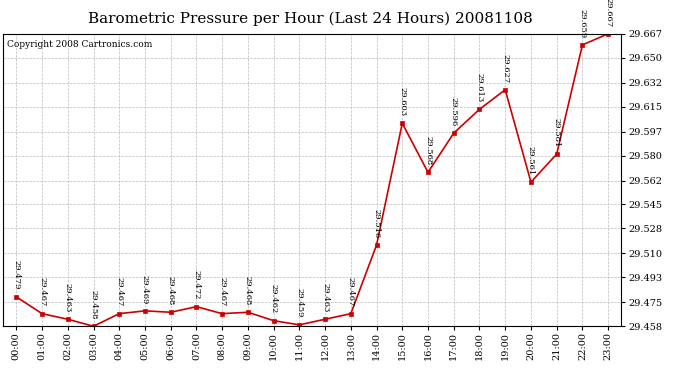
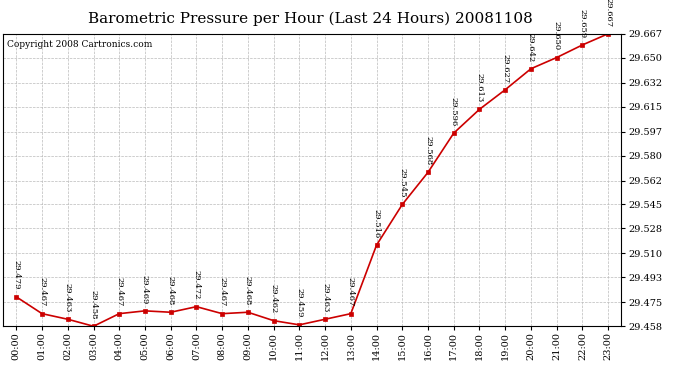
15:00: 29.603 -> 29.545
20:00: 29.561 -> 29.642
21:00: 29.581 -> 29.650
